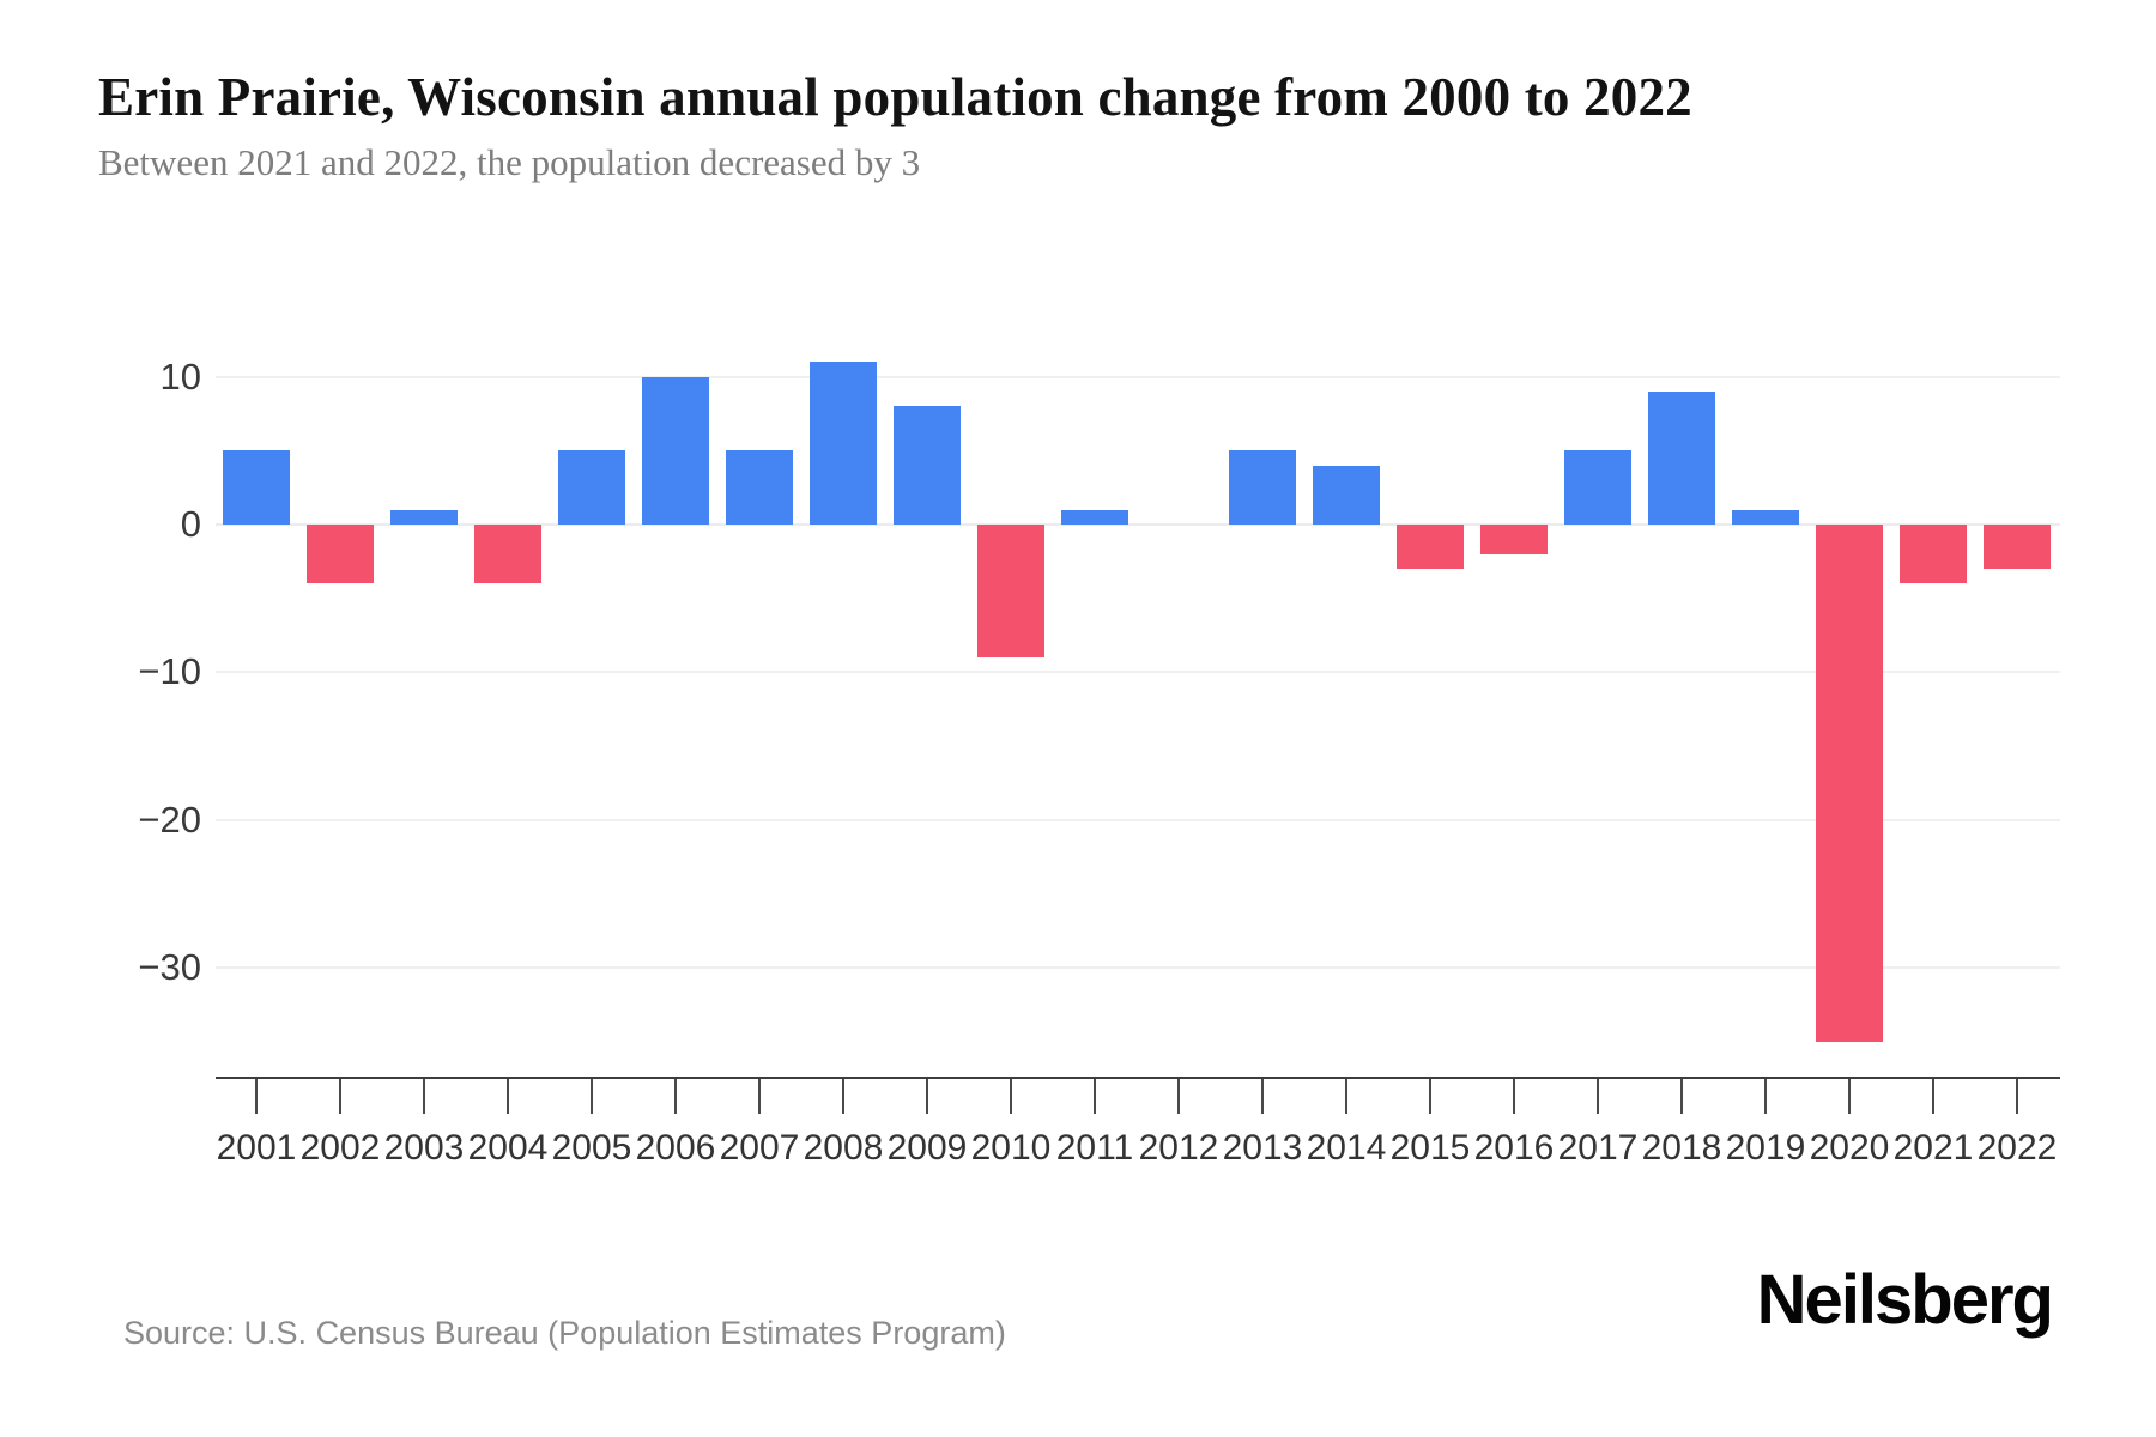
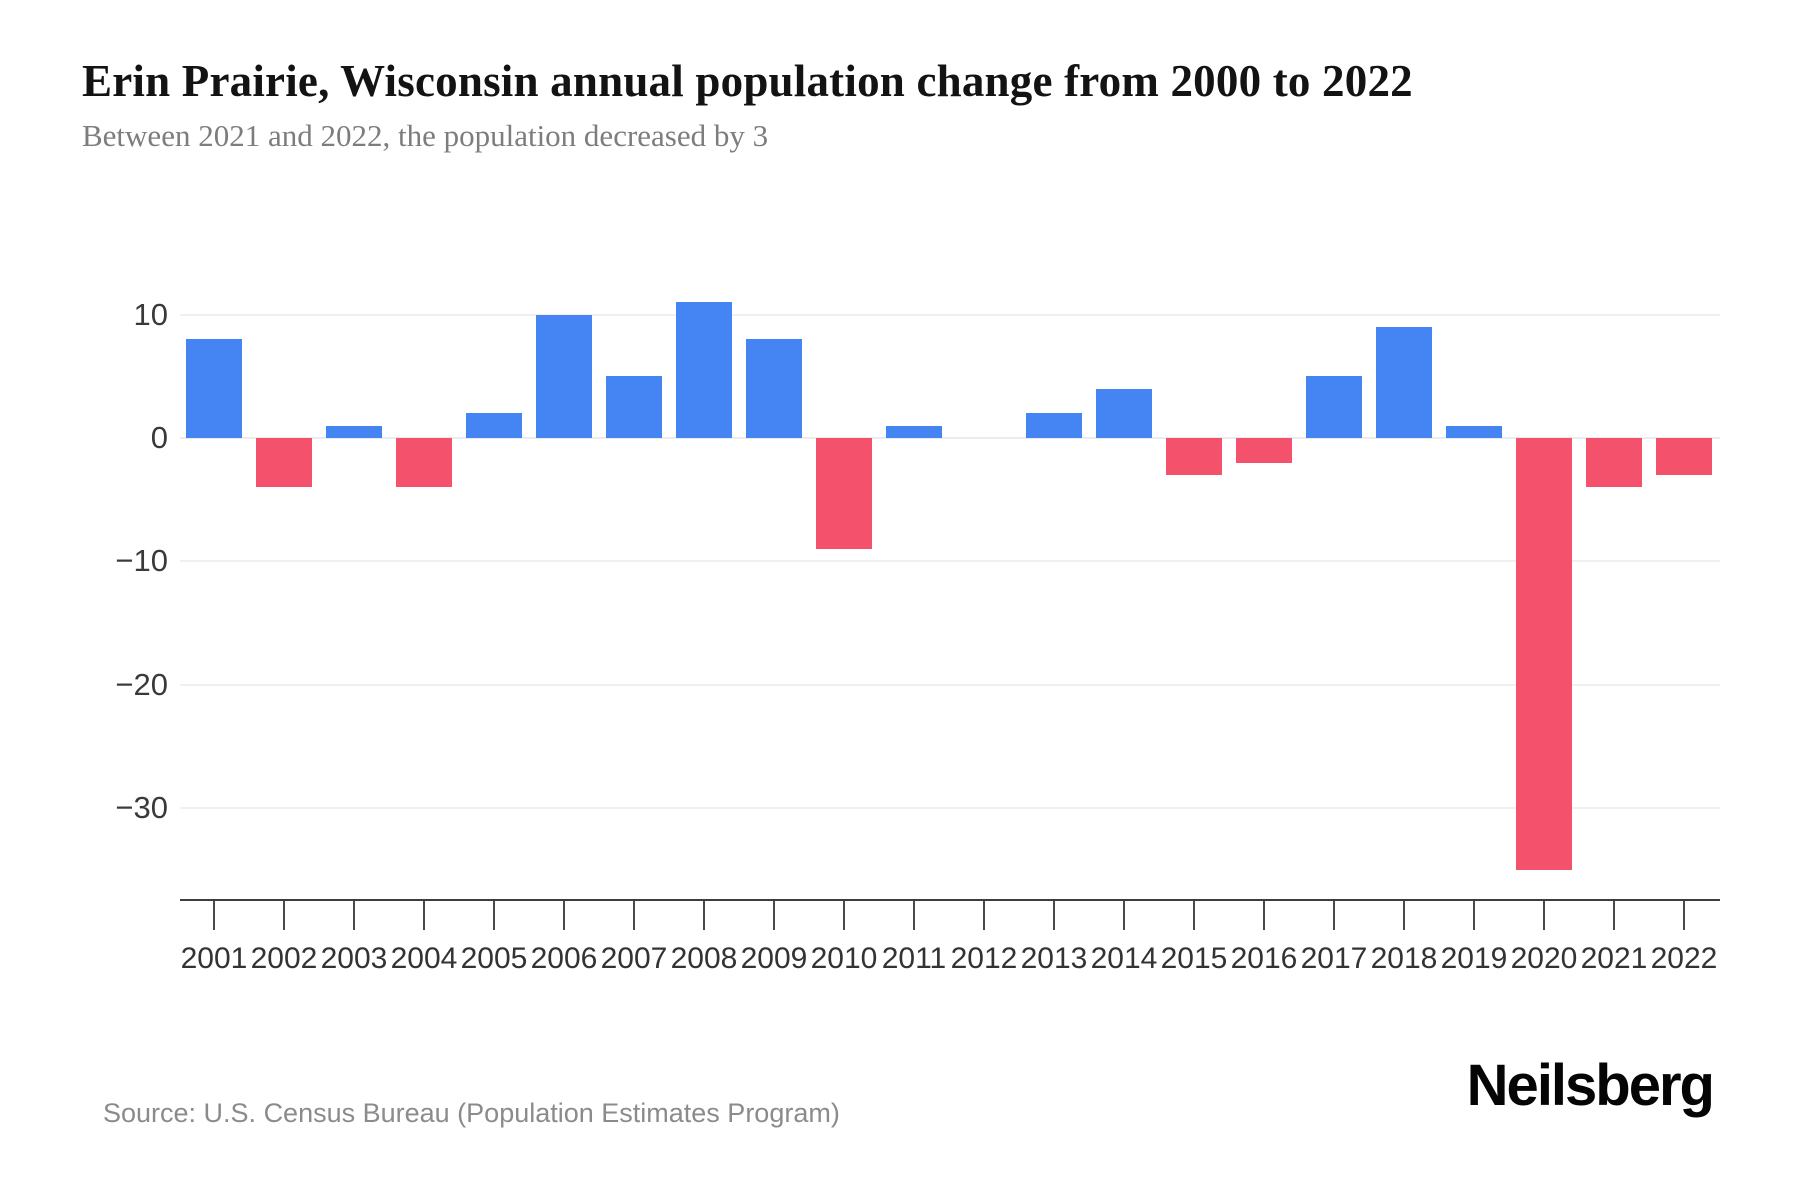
2001: 5 -> 8
2005: 5 -> 2
2013: 5 -> 2
